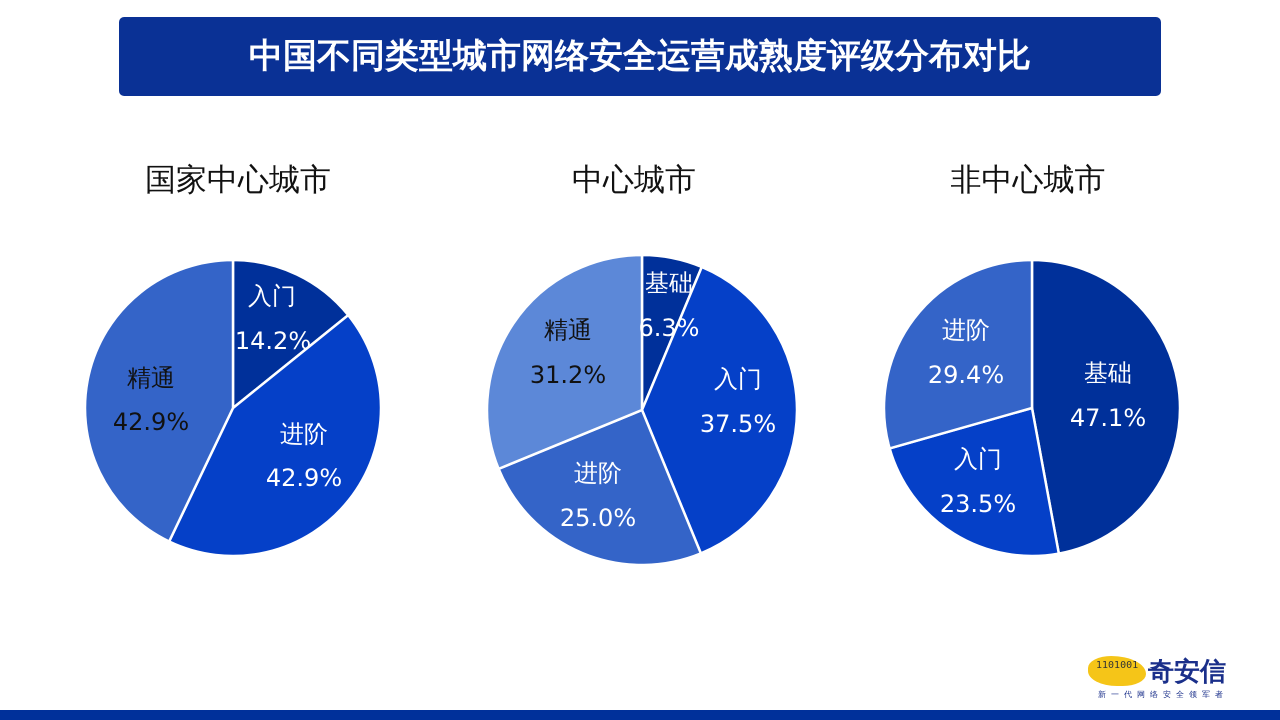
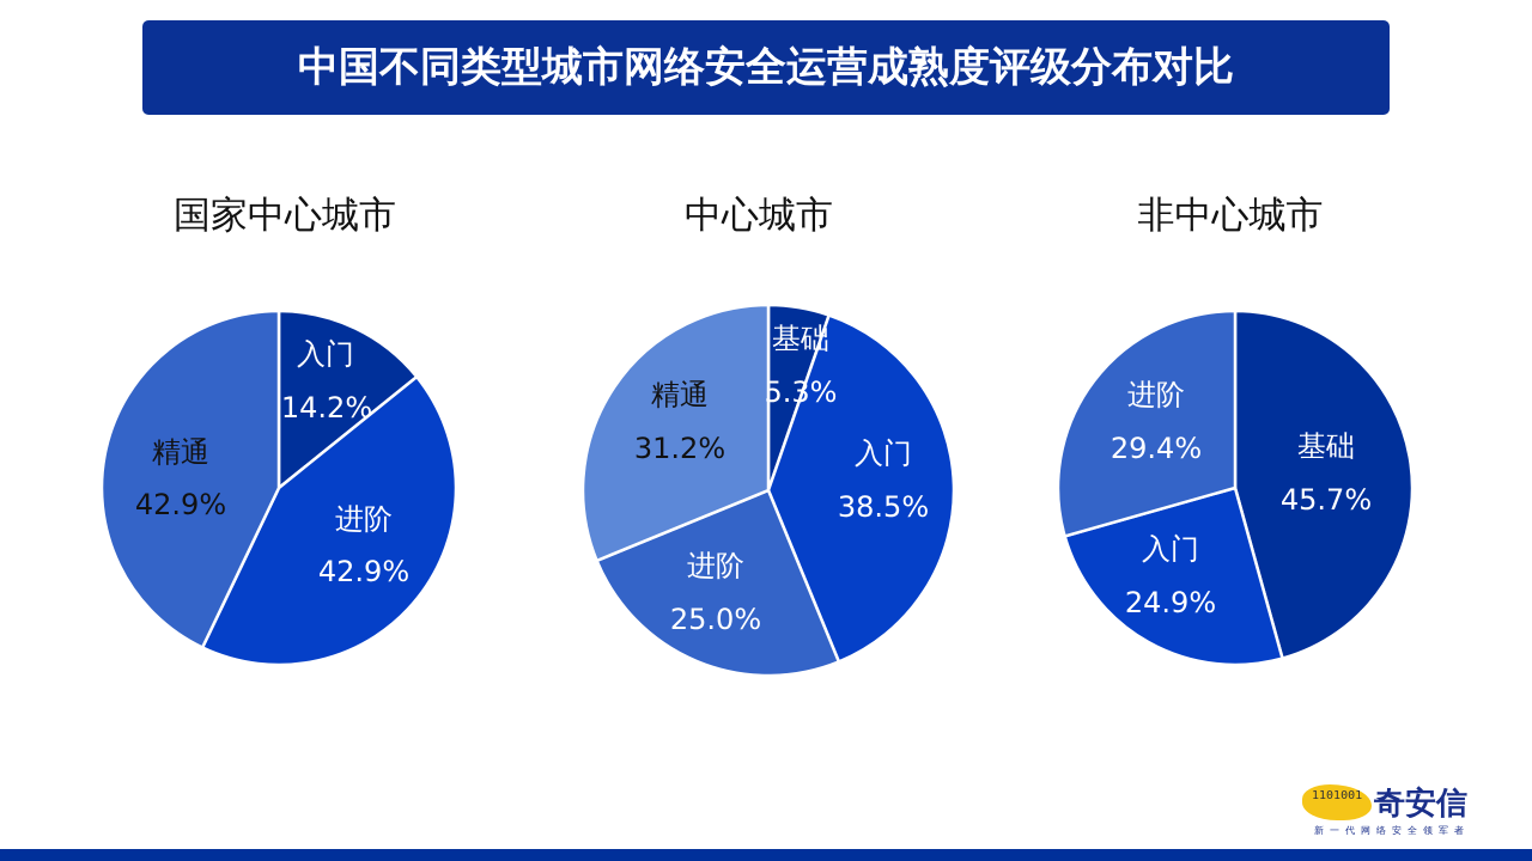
中心城市/基础: 6.3% -> 5.3%
中心城市/入门: 37.5% -> 38.5%
非中心城市/基础: 47.1% -> 45.7%
非中心城市/入门: 23.5% -> 24.9%
